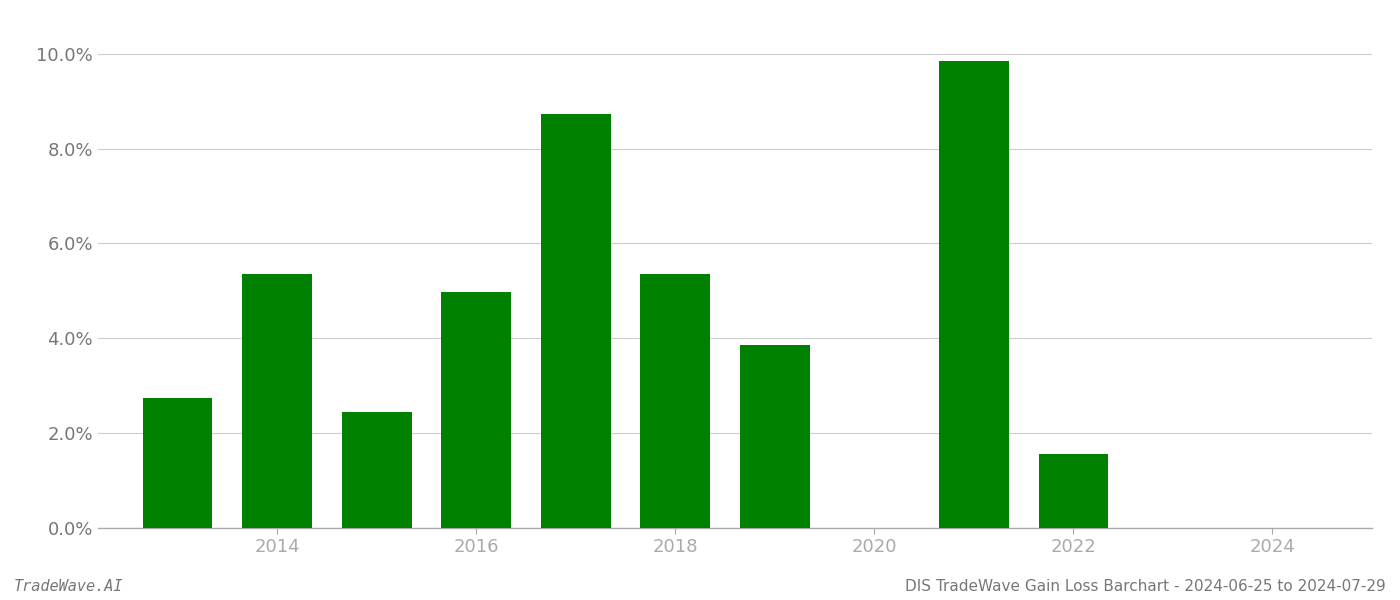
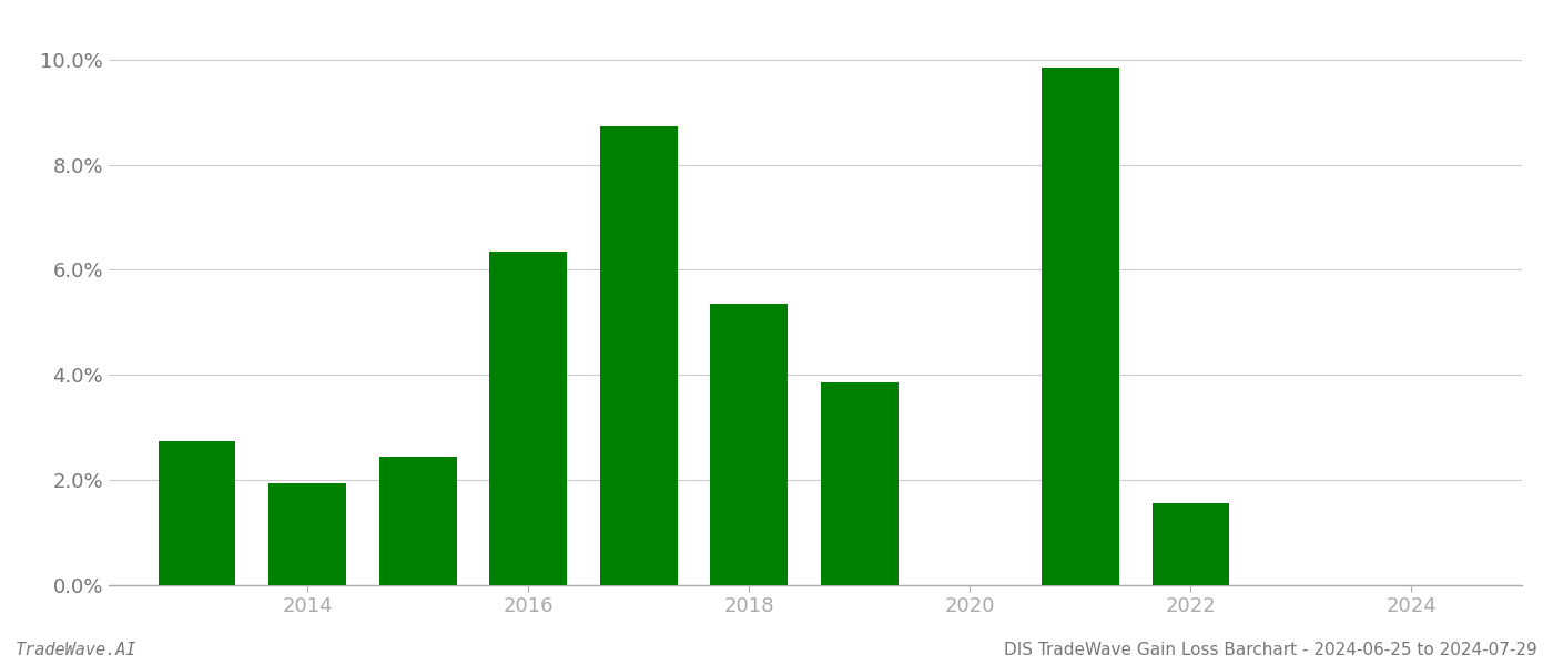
2014: 5.35% -> 1.95%
2016: 4.98% -> 6.35%
